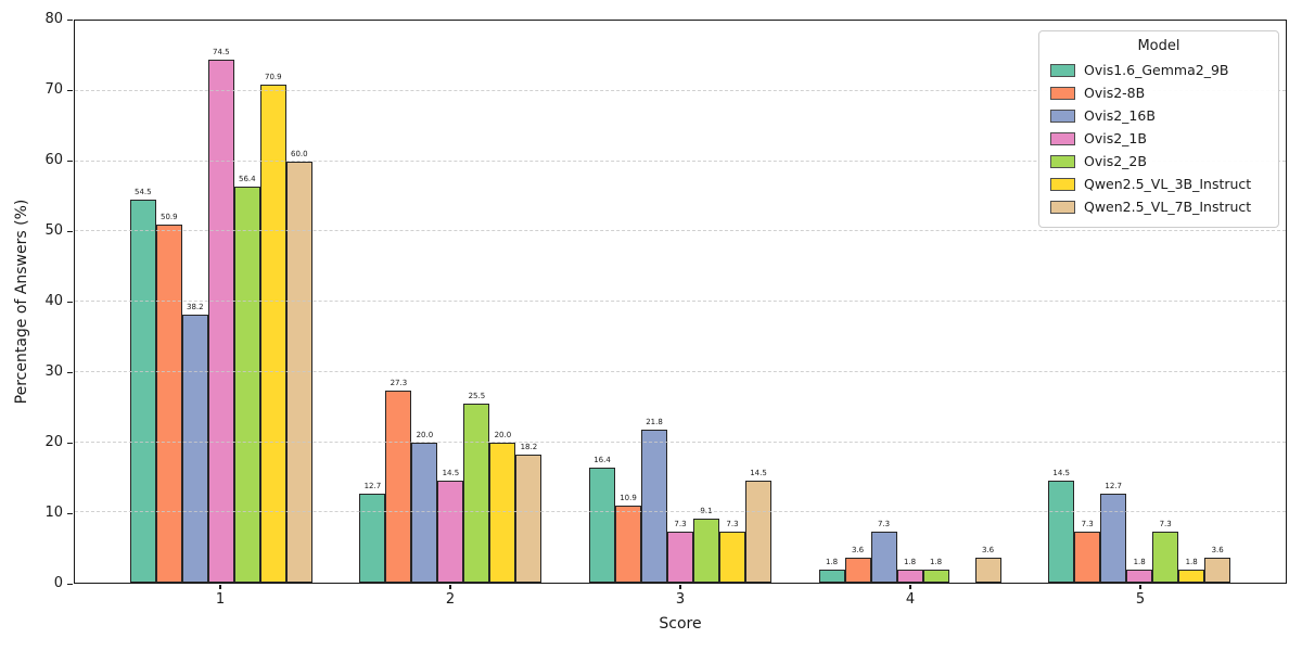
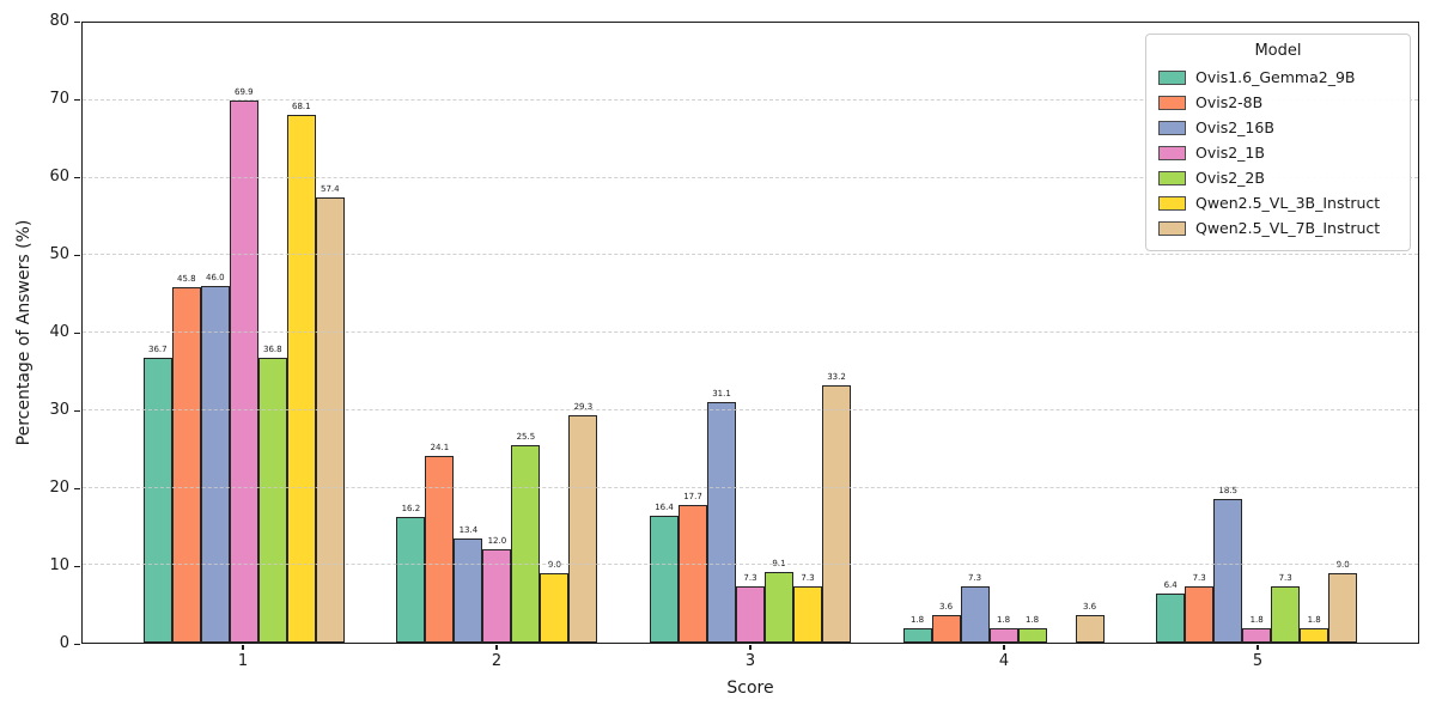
Ovis1.6_Gemma2_9B/1: 54.5 -> 36.7
Ovis2-8B/1: 50.9 -> 45.8
Ovis2_16B/1: 38.2 -> 46.0
Ovis2_1B/1: 74.5 -> 69.9
Ovis2_2B/1: 56.4 -> 36.8
Qwen2.5_VL_3B_Instruct/1: 70.9 -> 68.1
Qwen2.5_VL_7B_Instruct/1: 60.0 -> 57.4
Ovis1.6_Gemma2_9B/2: 12.7 -> 16.2
Ovis2-8B/2: 27.3 -> 24.1
Ovis2_16B/2: 20.0 -> 13.4
Ovis2_1B/2: 14.5 -> 12.0
Qwen2.5_VL_3B_Instruct/2: 20.0 -> 9.0
Qwen2.5_VL_7B_Instruct/2: 18.2 -> 29.3
Ovis2-8B/3: 10.9 -> 17.7
Ovis2_16B/3: 21.8 -> 31.1
Qwen2.5_VL_7B_Instruct/3: 14.5 -> 33.2
Ovis1.6_Gemma2_9B/5: 14.5 -> 6.4
Ovis2_16B/5: 12.7 -> 18.5
Qwen2.5_VL_7B_Instruct/5: 3.6 -> 9.0
